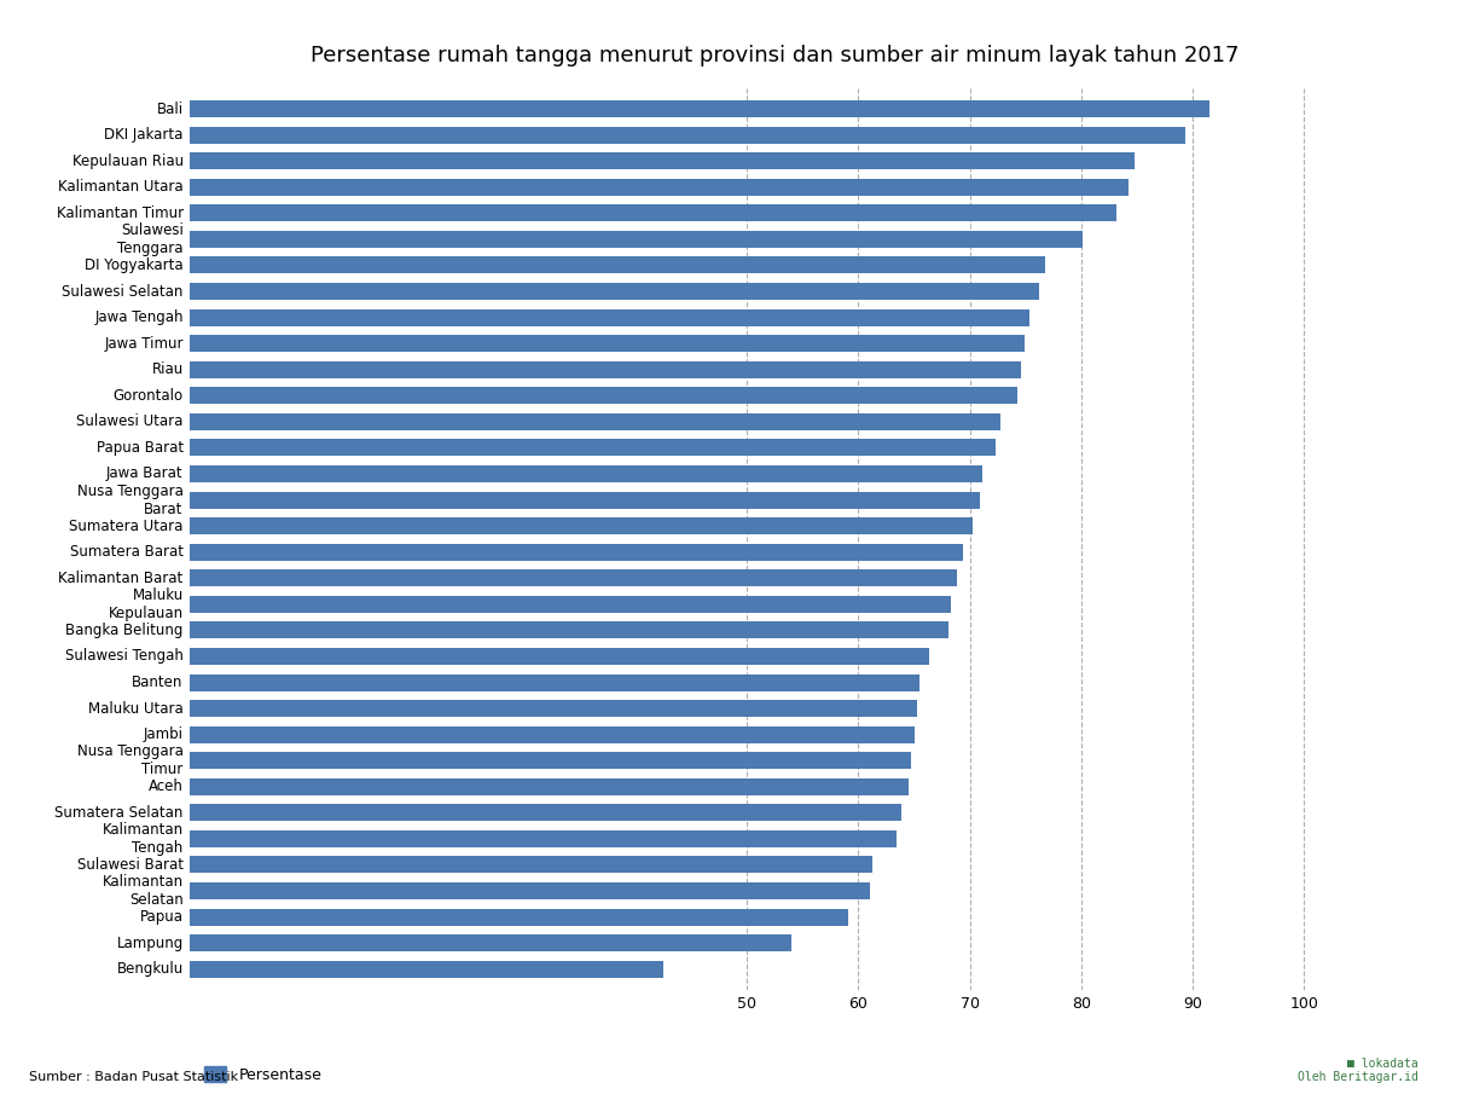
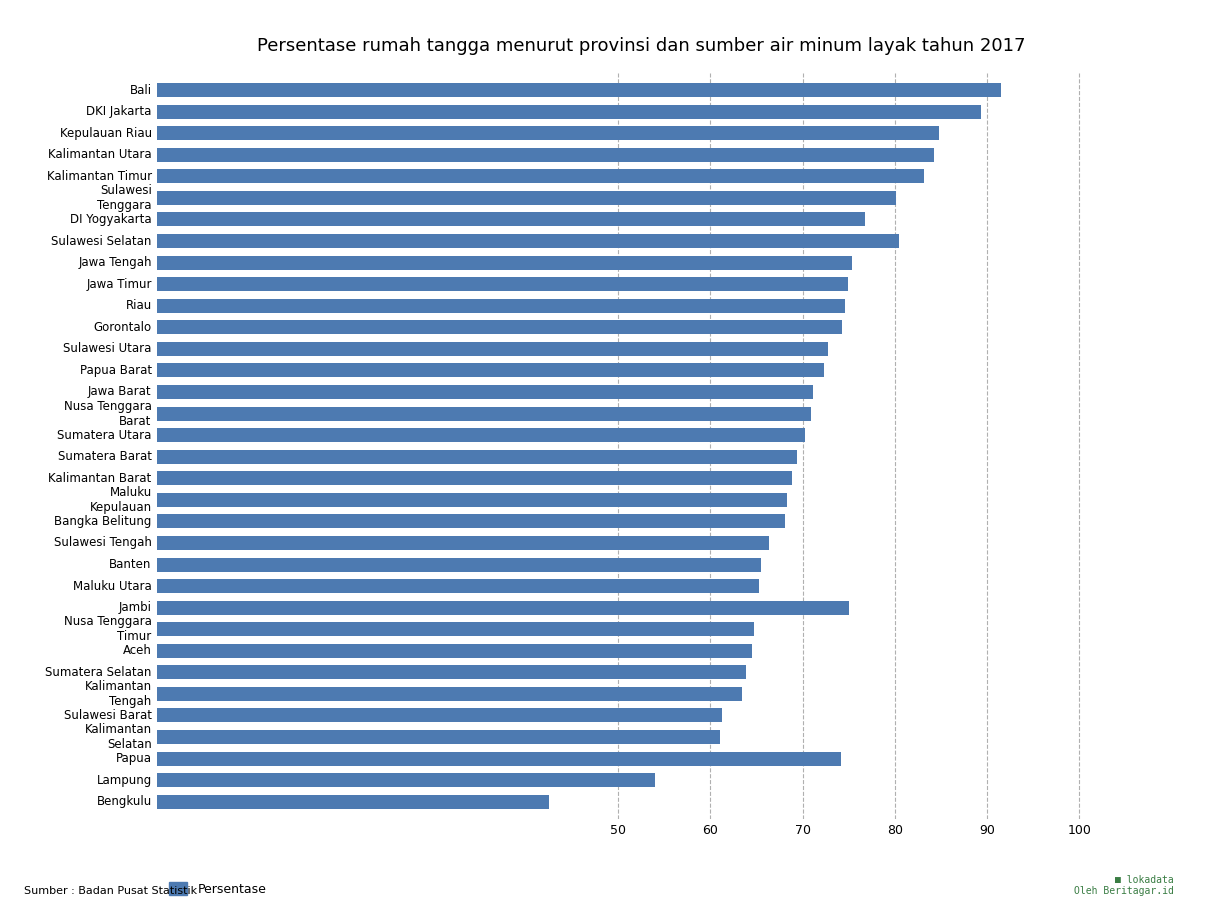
Sulawesi Selatan: 76.2 -> 80.4
Jambi: 65.0 -> 75.0
Papua: 59.1 -> 74.2
